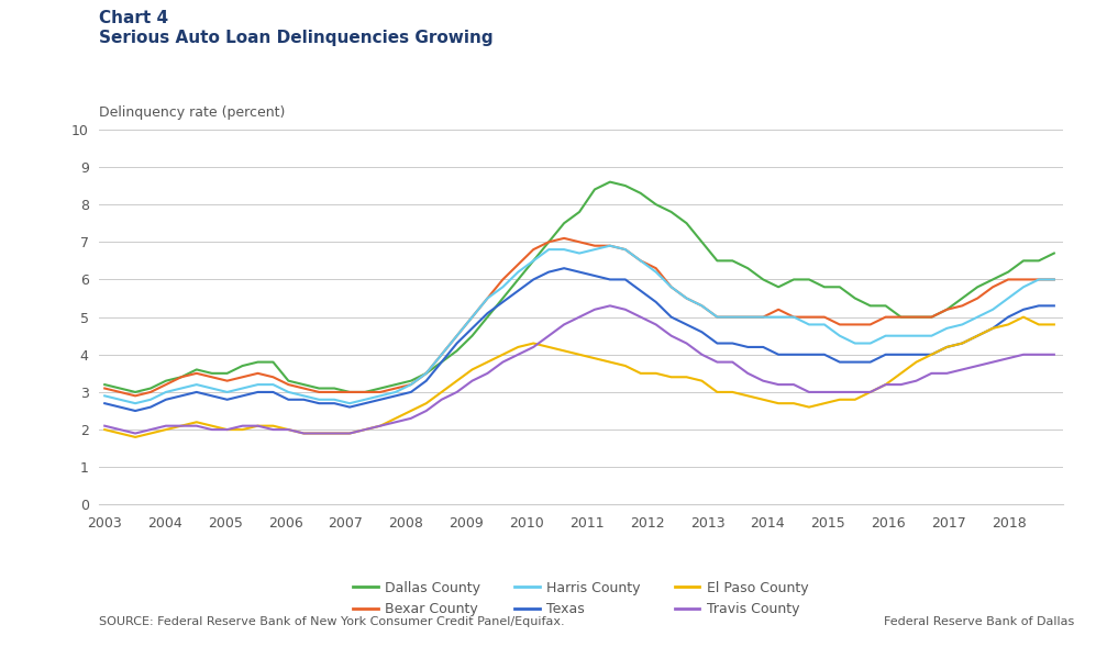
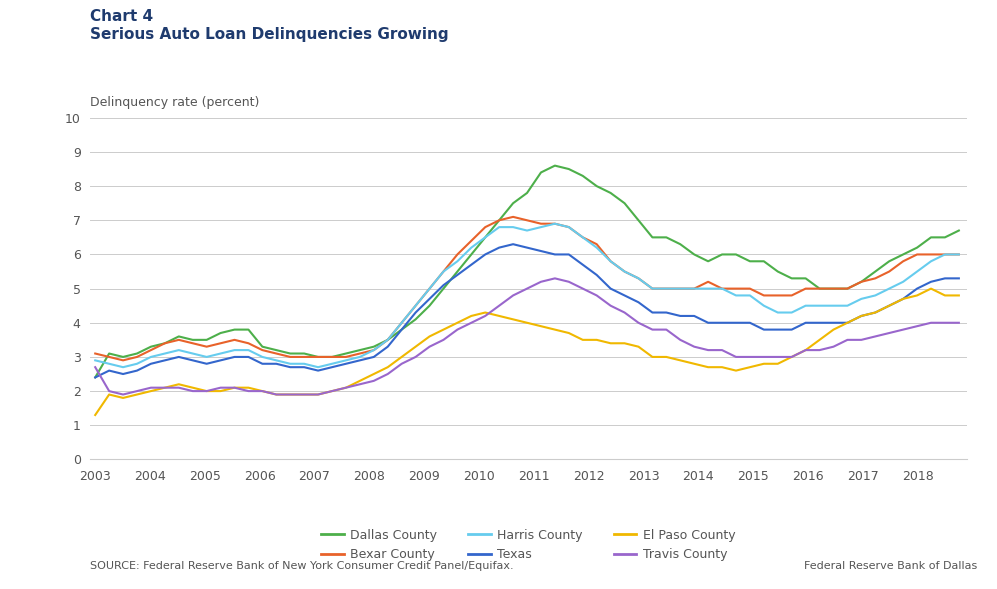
Dallas County/2003: 3.2 -> 2.4
Texas/2003: 2.7 -> 2.4
El Paso County/2003: 2.0 -> 1.3
Travis County/2003: 2.1 -> 2.7
